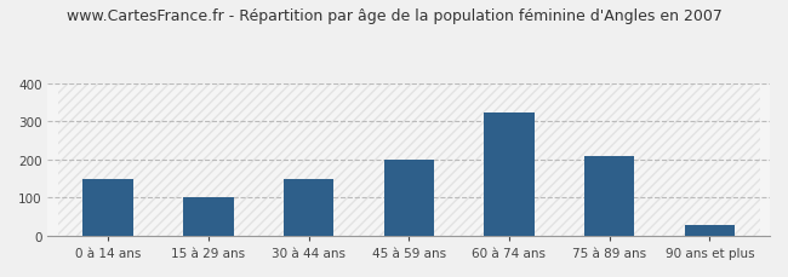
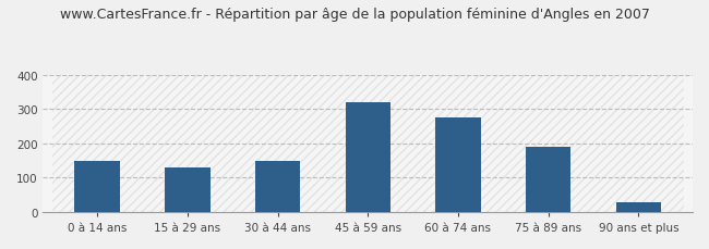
15 à 29 ans: 101 -> 130
45 à 59 ans: 200 -> 320
60 à 74 ans: 323 -> 275
75 à 89 ans: 209 -> 190
